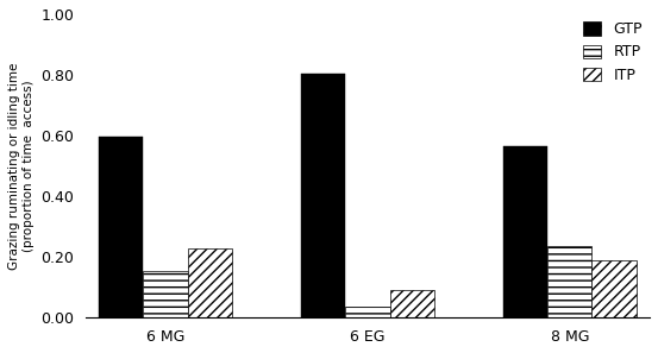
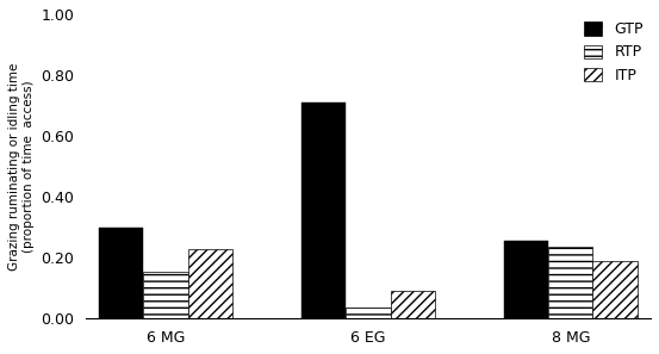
GTP/6 MG: 0.595 -> 0.300
GTP/6 EG: 0.805 -> 0.710
GTP/8 MG: 0.565 -> 0.255
